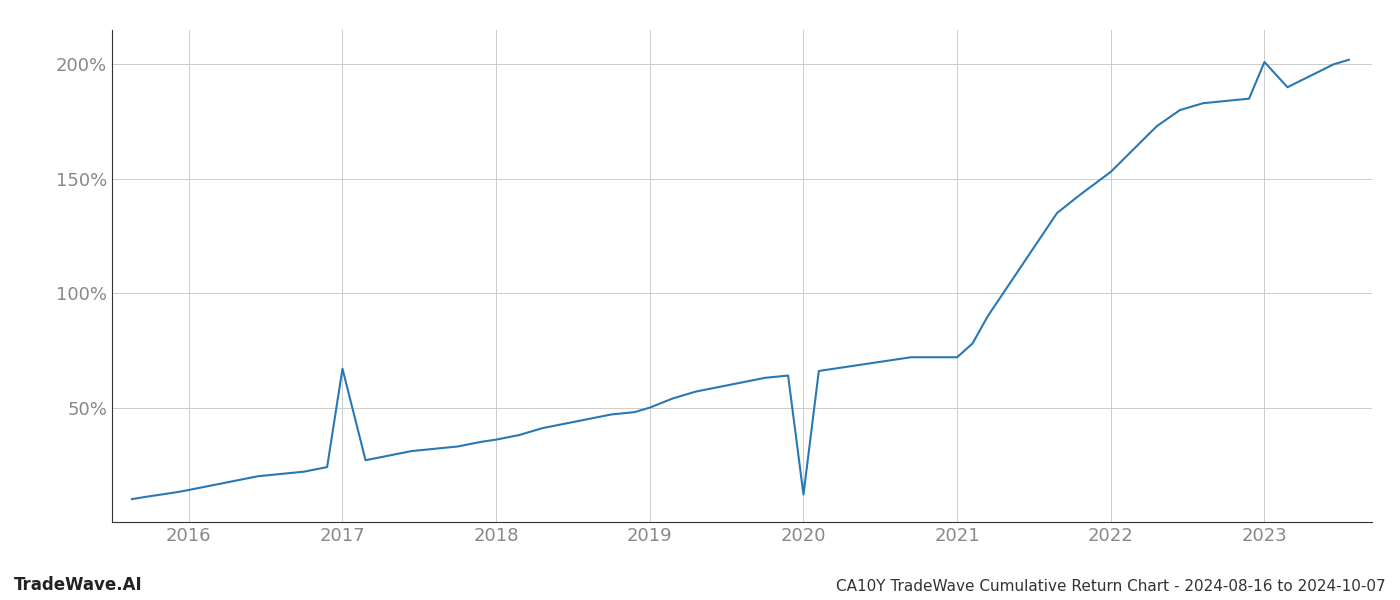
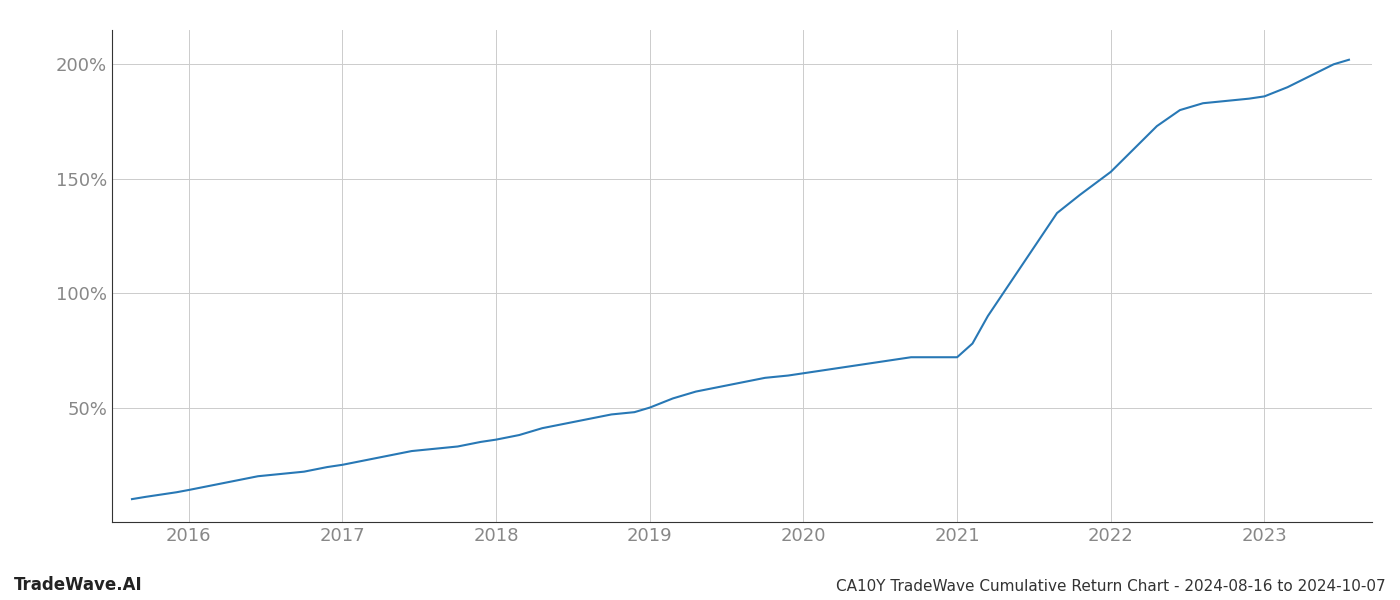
2017: 67% -> 25%
2020: 12% -> 65%
2023: 201% -> 186%
